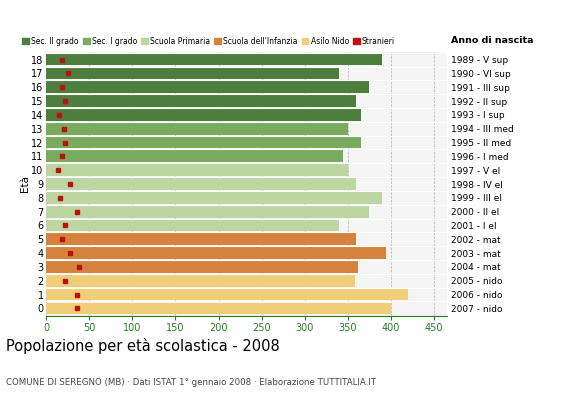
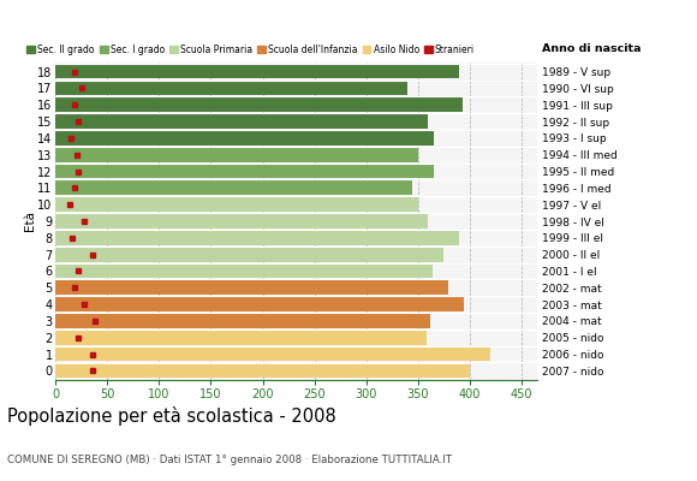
16: 375 -> 394
6: 340 -> 364
5: 360 -> 380
